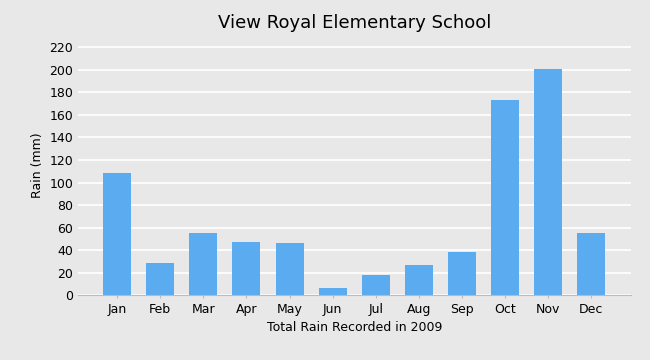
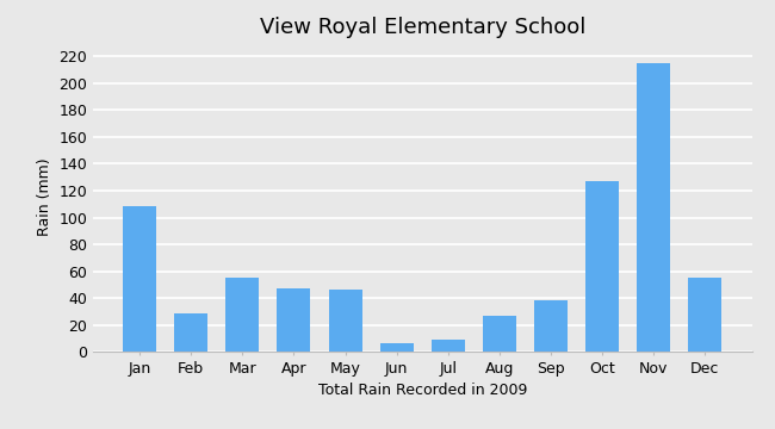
Jul: 18 -> 9
Oct: 173 -> 127
Nov: 201 -> 215
